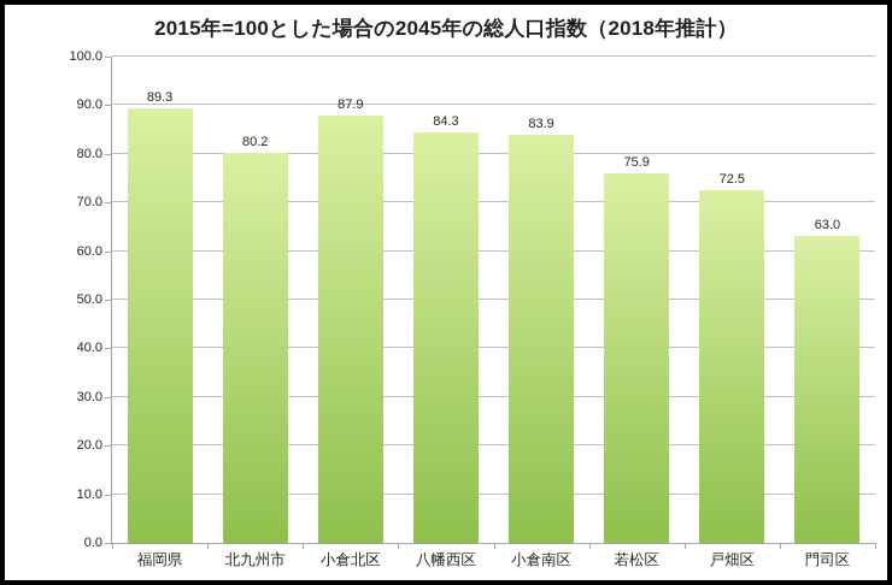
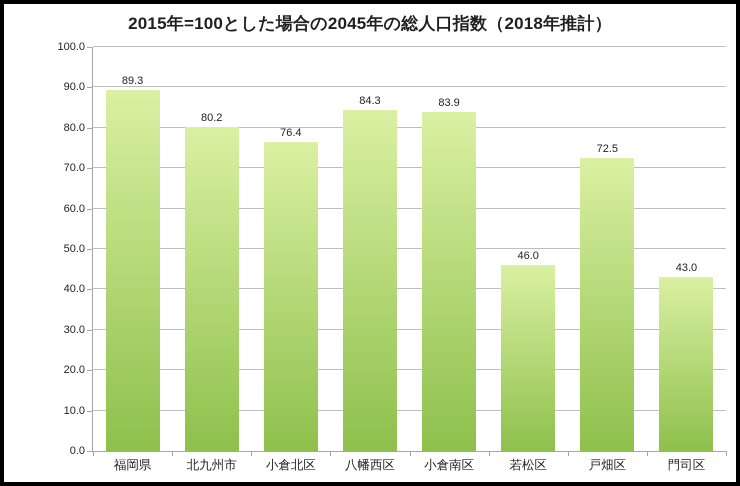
小倉北区: 87.9 -> 76.4
若松区: 75.9 -> 46.0
門司区: 63.0 -> 43.0
